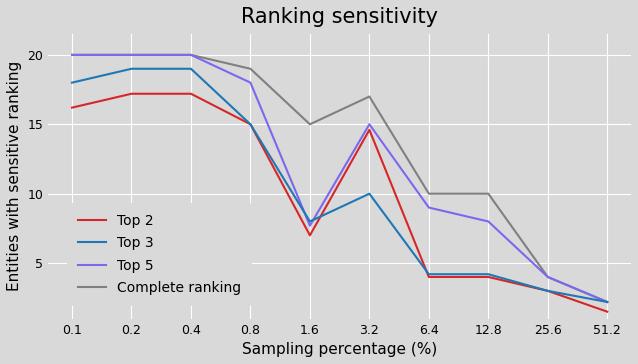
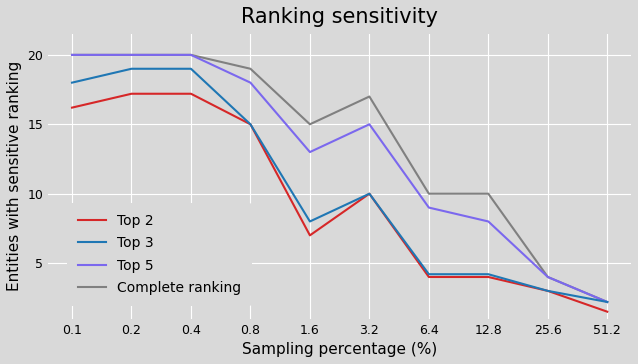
Top 5/1.6: 7.7 -> 13.0
Top 2/3.2: 14.6 -> 10.0
